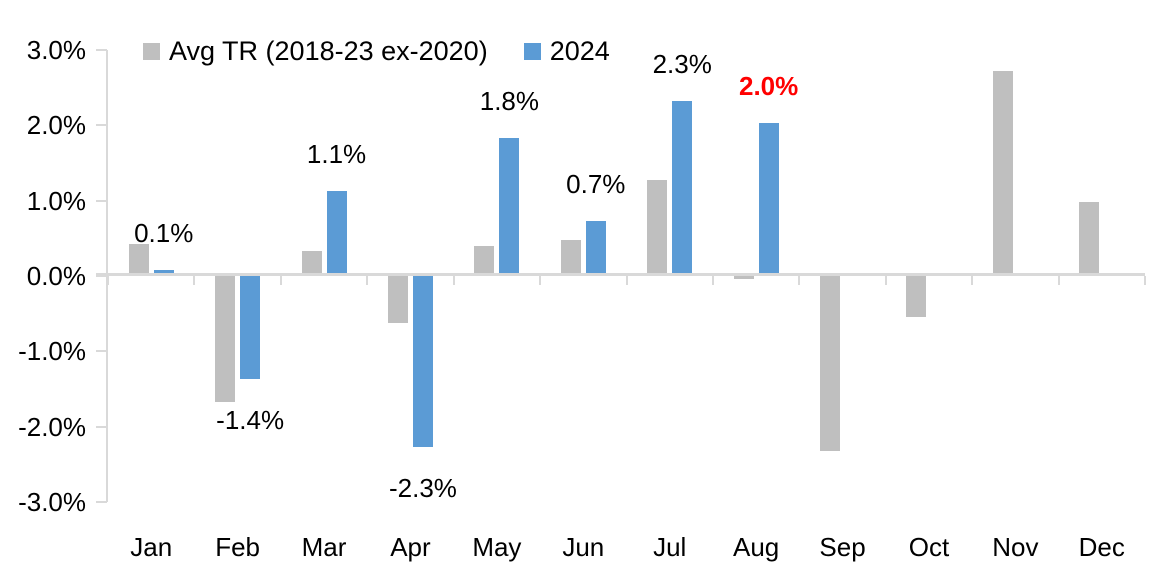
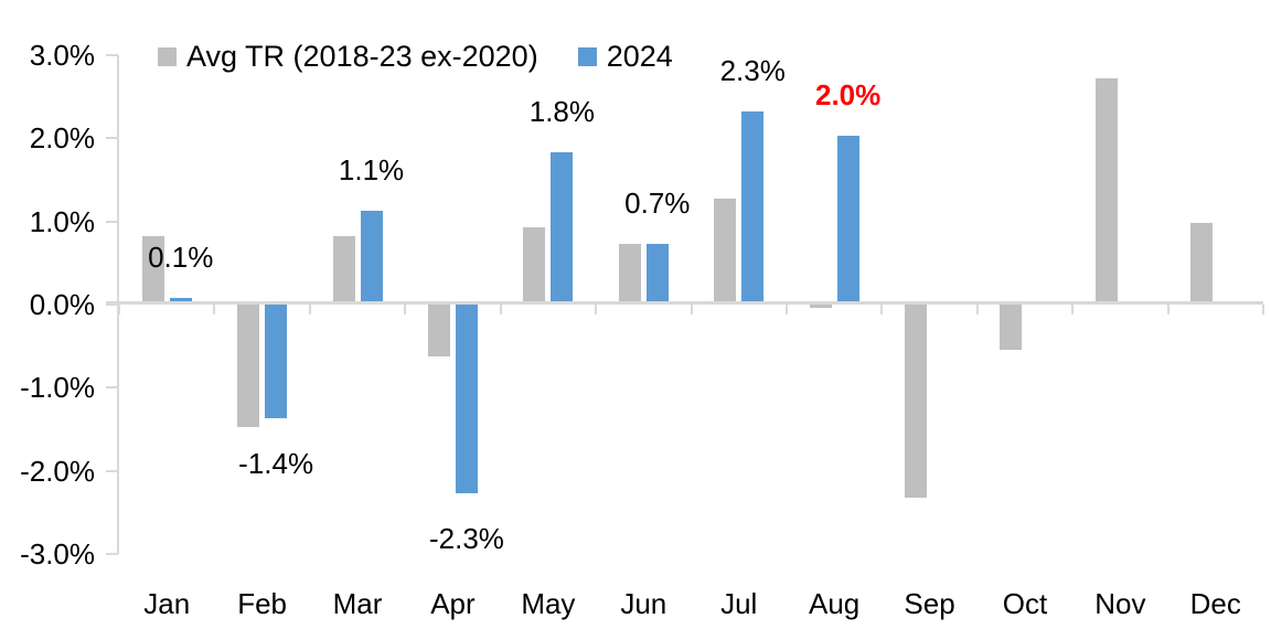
Avg TR (2018-23 ex-2020)/Jan: 0.4% -> 0.8%
Avg TR (2018-23 ex-2020)/Feb: -1.7% -> -1.5%
Avg TR (2018-23 ex-2020)/Mar: 0.3% -> 0.8%
Avg TR (2018-23 ex-2020)/May: 0.4% -> 0.9%
Avg TR (2018-23 ex-2020)/Jun: 0.5% -> 0.7%
